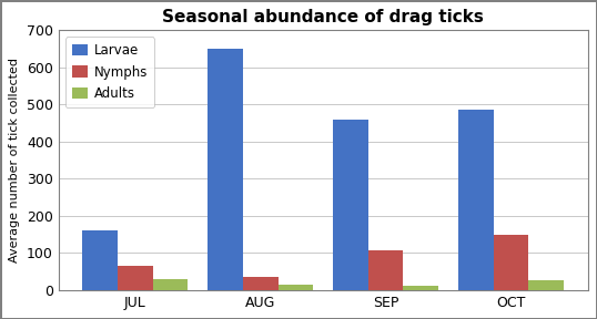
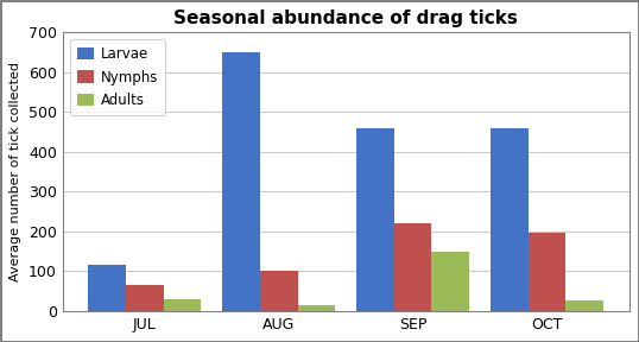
Larvae/JUL: 160 -> 115
Nymphs/AUG: 35 -> 100
Nymphs/SEP: 107 -> 220
Adults/SEP: 12 -> 150
Larvae/OCT: 487 -> 460
Nymphs/OCT: 150 -> 195
